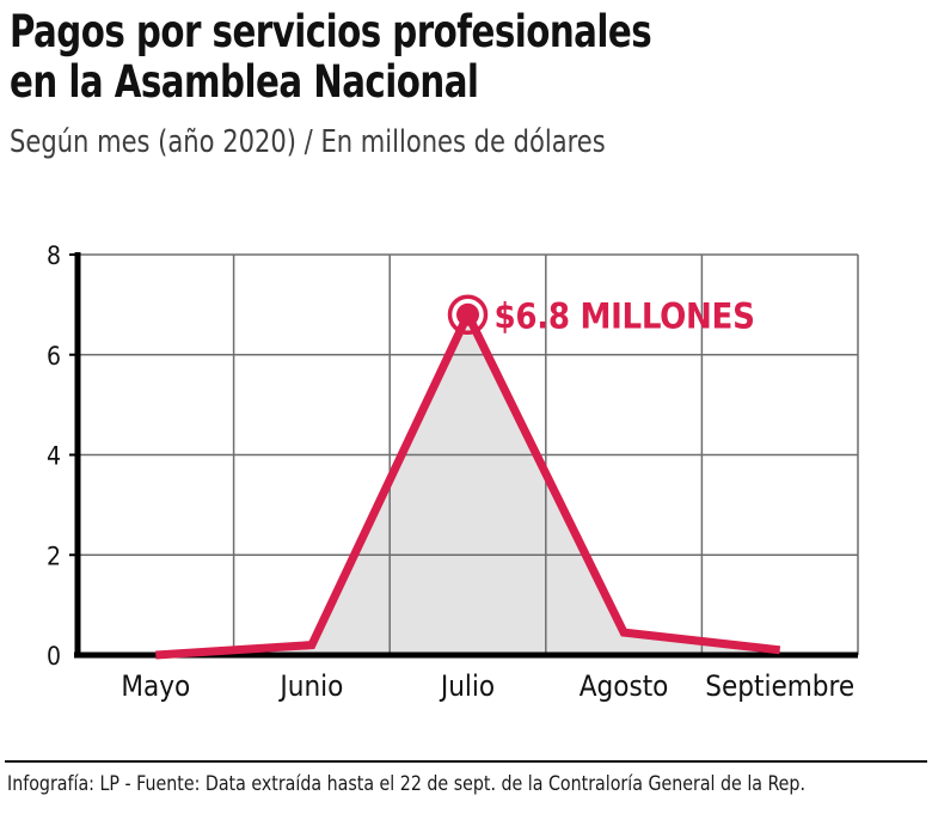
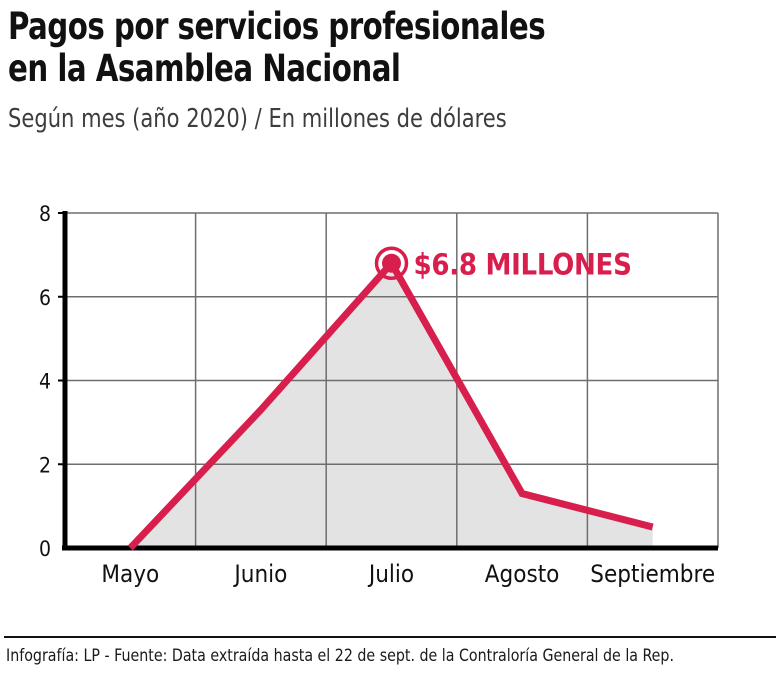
Junio: 0.2 -> 3.3
Agosto: 0.5 -> 1.3
Septiembre: 0.1 -> 0.5
